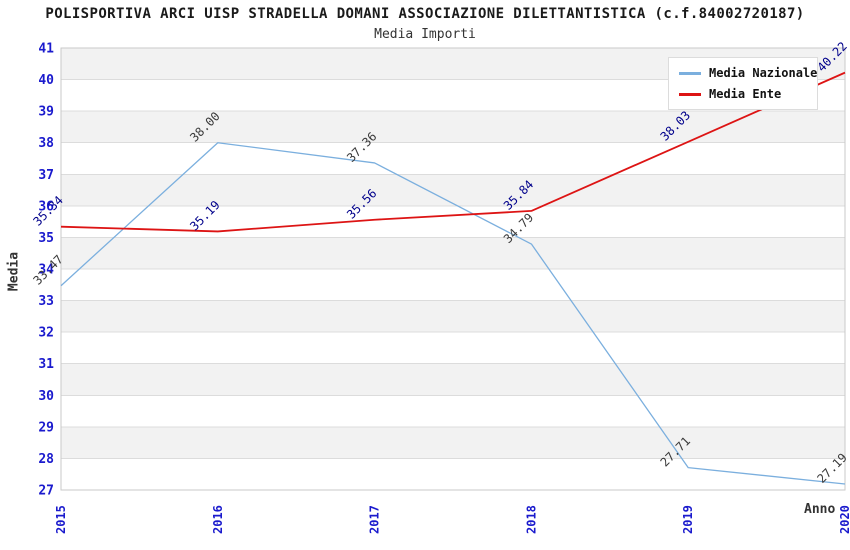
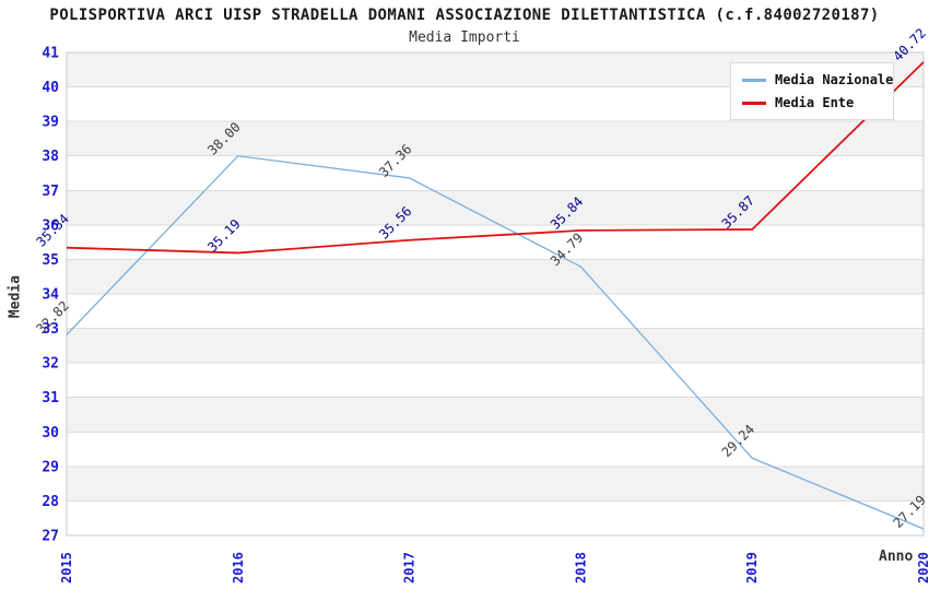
Media Nazionale/2015: 33.47 -> 32.82
Media Nazionale/2019: 27.71 -> 29.24
Media Ente/2019: 38.03 -> 35.87
Media Ente/2020: 40.22 -> 40.72
